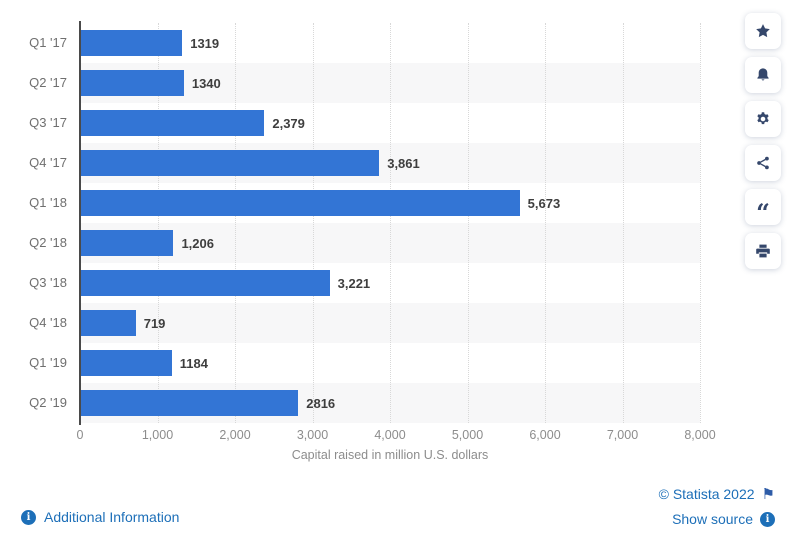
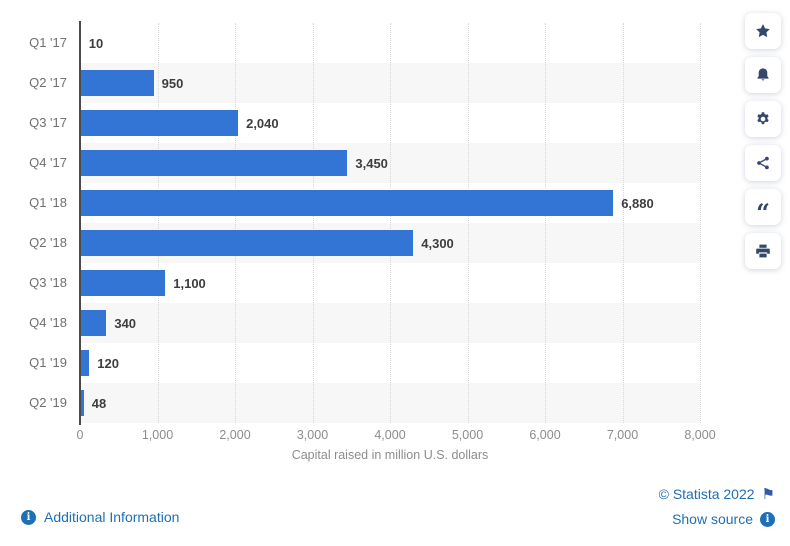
Q1 '17: 1319 -> 10
Q2 '17: 1340 -> 950
Q3 '17: 2,379 -> 2,040
Q4 '17: 3,861 -> 3,450
Q1 '18: 5,673 -> 6,880
Q2 '18: 1,206 -> 4,300
Q3 '18: 3,221 -> 1,100
Q4 '18: 719 -> 340
Q1 '19: 1184 -> 120
Q2 '19: 2816 -> 48
